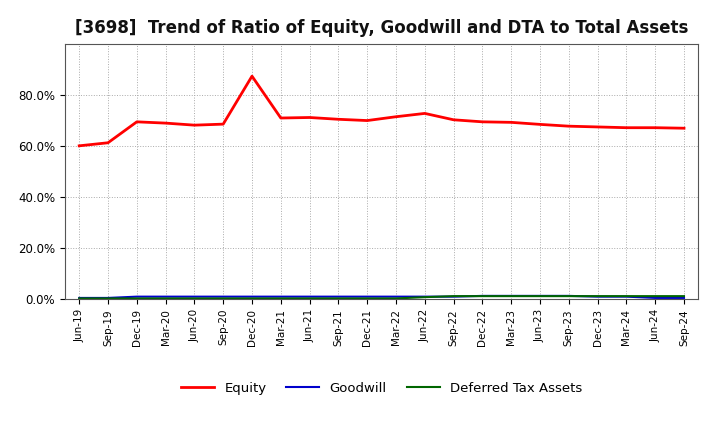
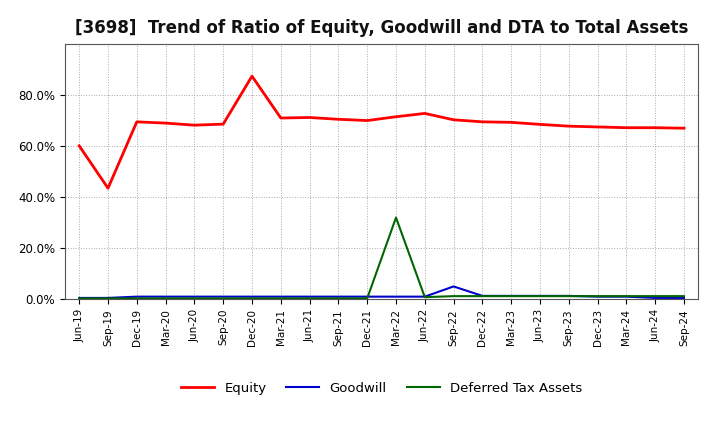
Equity/Sep-19: 61.3% -> 43.5%
Deferred Tax Assets/Mar-22: 0.3% -> 32.0%
Goodwill/Sep-22: 1.0% -> 5.0%
